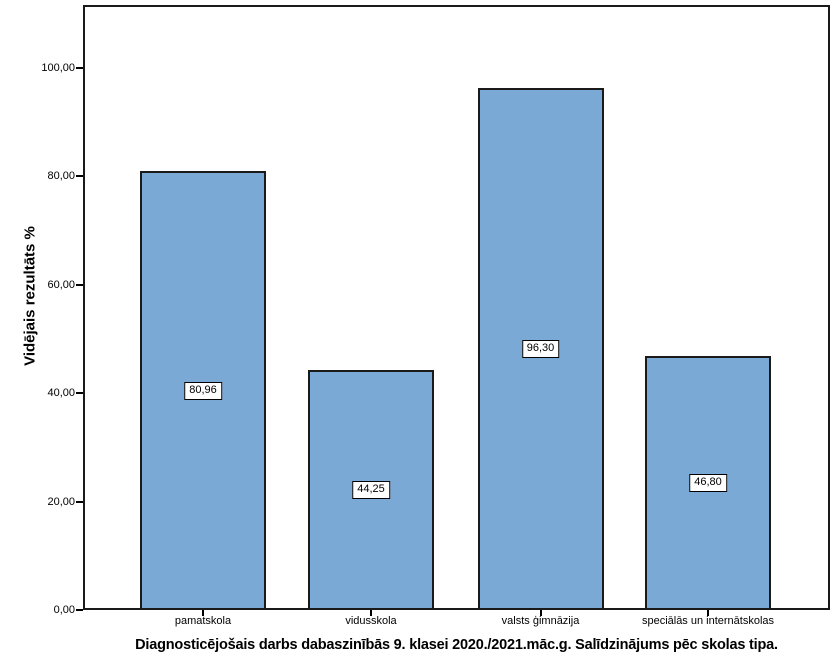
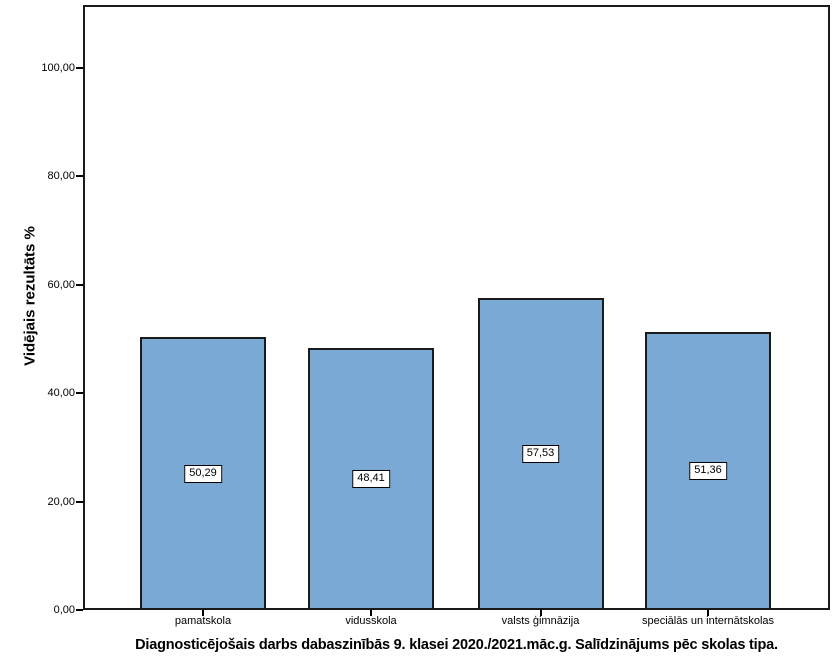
pamatskola: 80,96 -> 50,29
vidusskola: 44,25 -> 48,41
valsts ģimnāzija: 96,30 -> 57,53
speciālās un internātskolas: 46,80 -> 51,36
